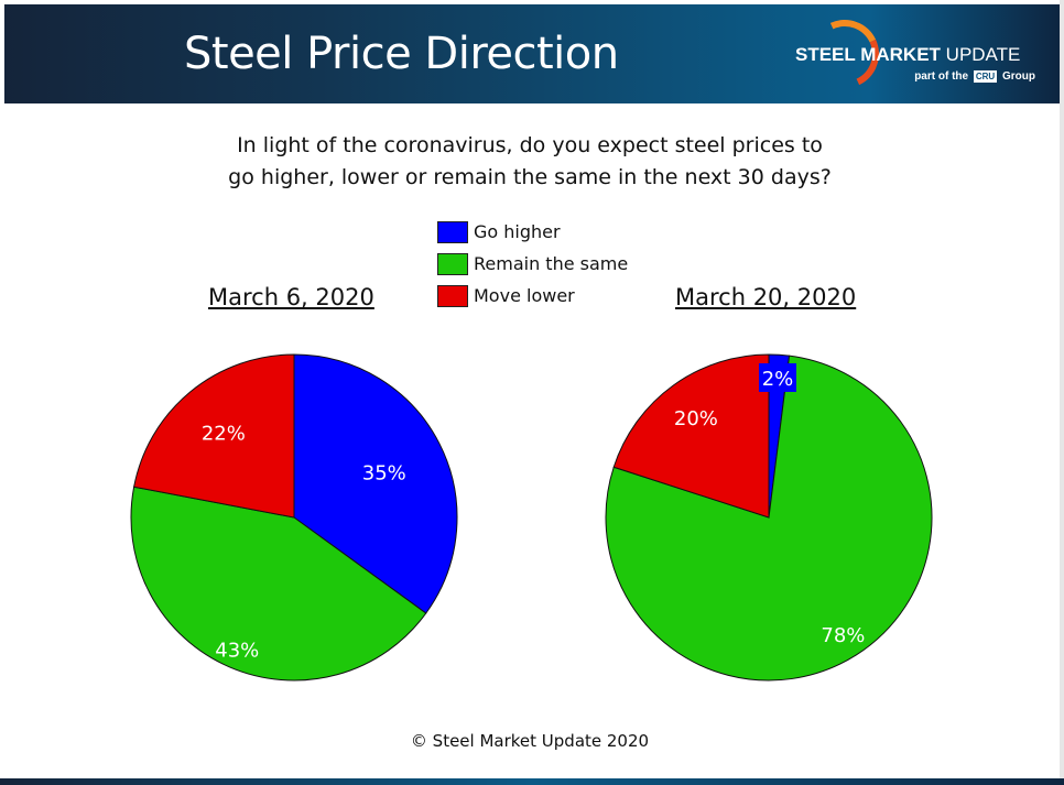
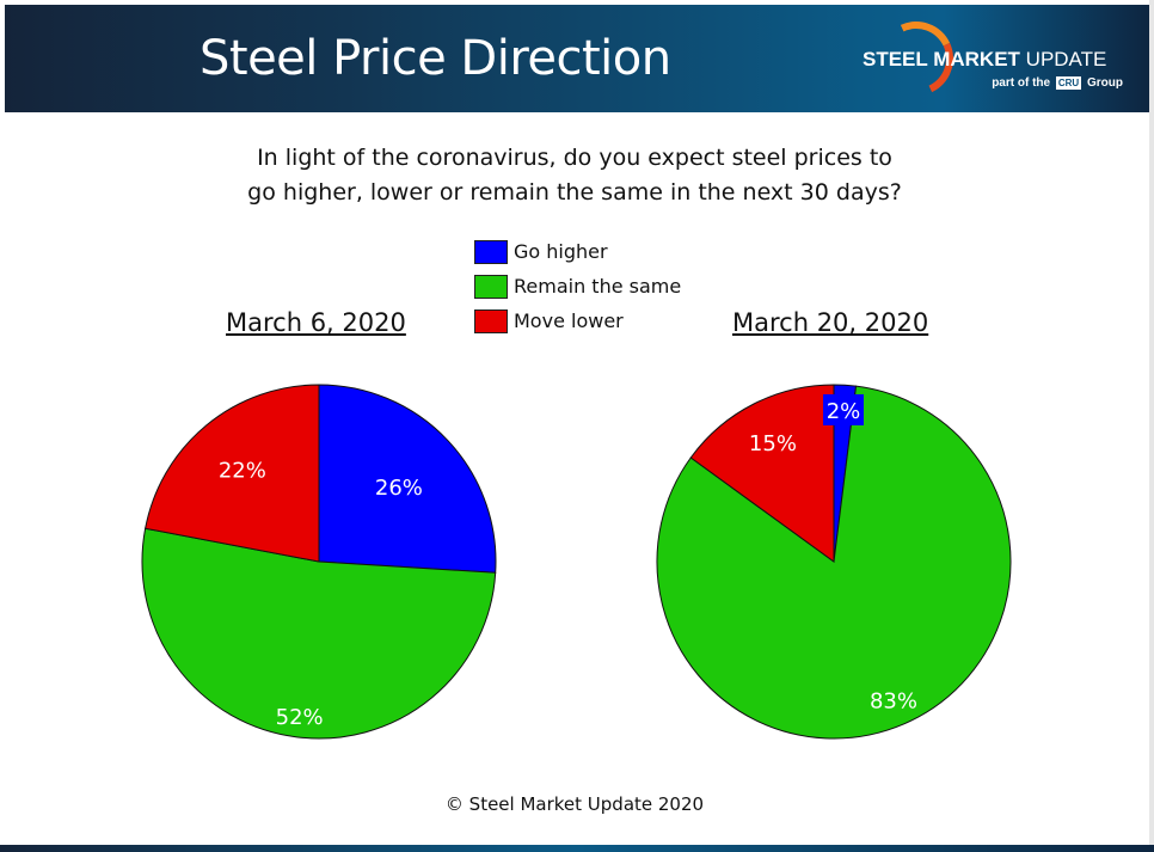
March 6, 2020/Go higher: 35% -> 26%
March 6, 2020/Remain the same: 43% -> 52%
March 20, 2020/Remain the same: 78% -> 83%
March 20, 2020/Move lower: 20% -> 15%
